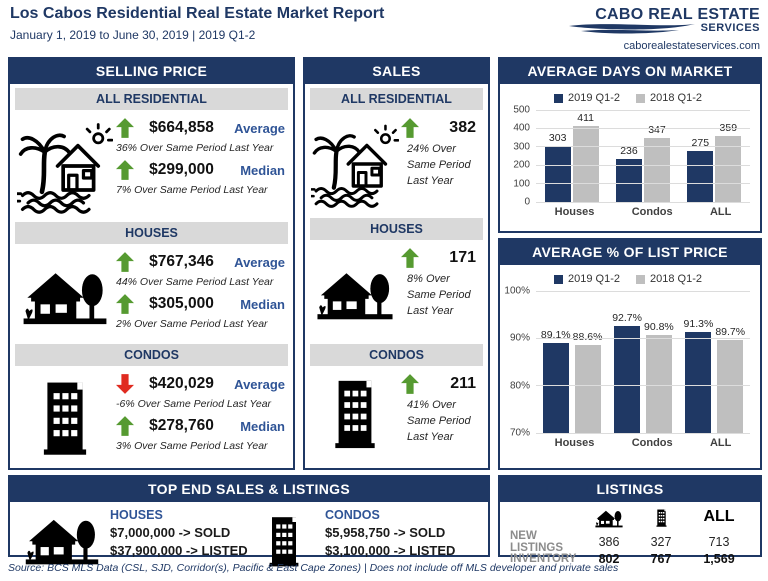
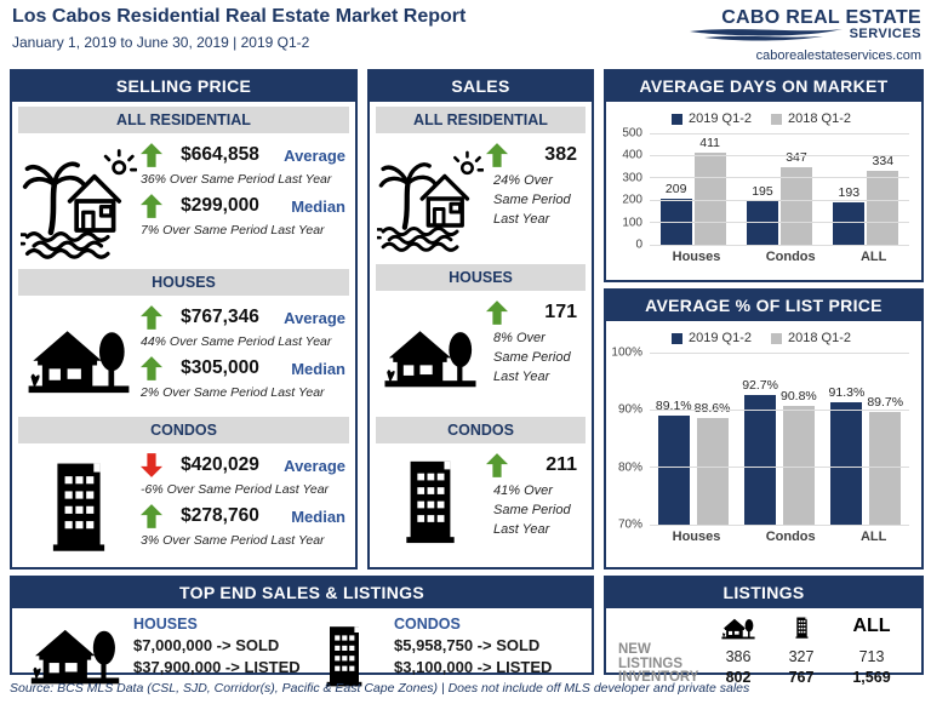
AVERAGE DAYS ON MARKET/2019 Q1-2/Houses: 303 -> 209
AVERAGE DAYS ON MARKET/2019 Q1-2/Condos: 236 -> 195
AVERAGE DAYS ON MARKET/2019 Q1-2/ALL: 275 -> 193
AVERAGE DAYS ON MARKET/2018 Q1-2/ALL: 359 -> 334
